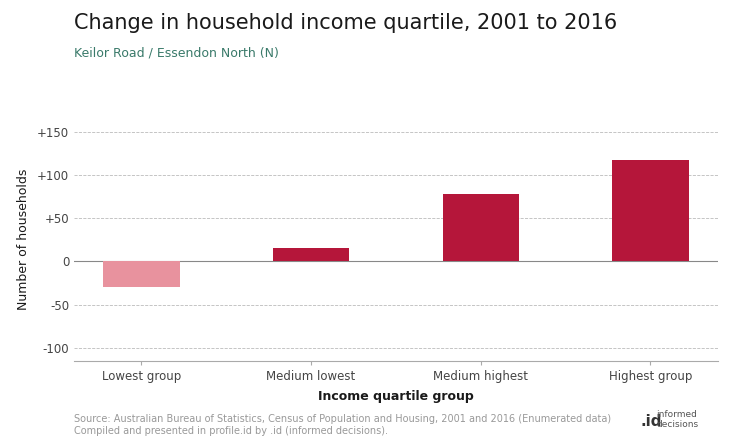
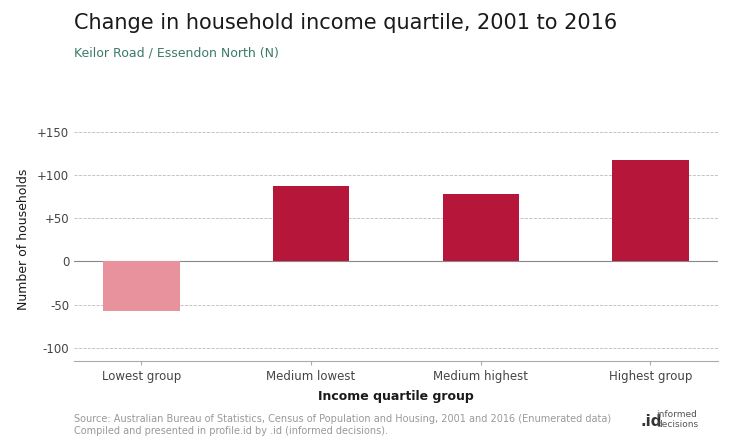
Lowest group: -30 -> -57
Medium lowest: 16 -> 87
